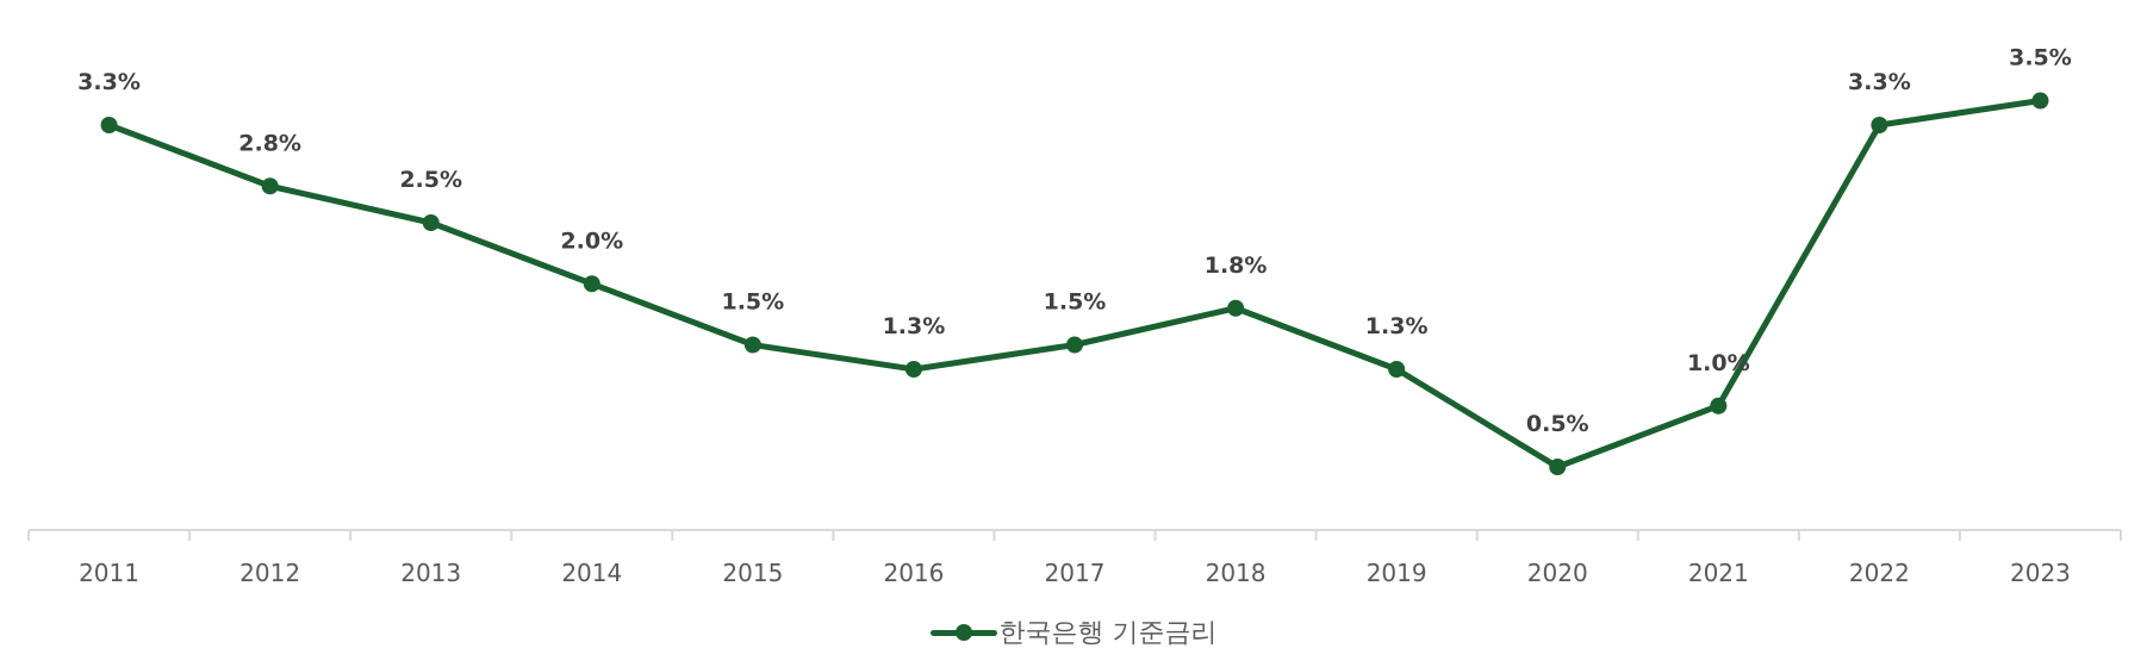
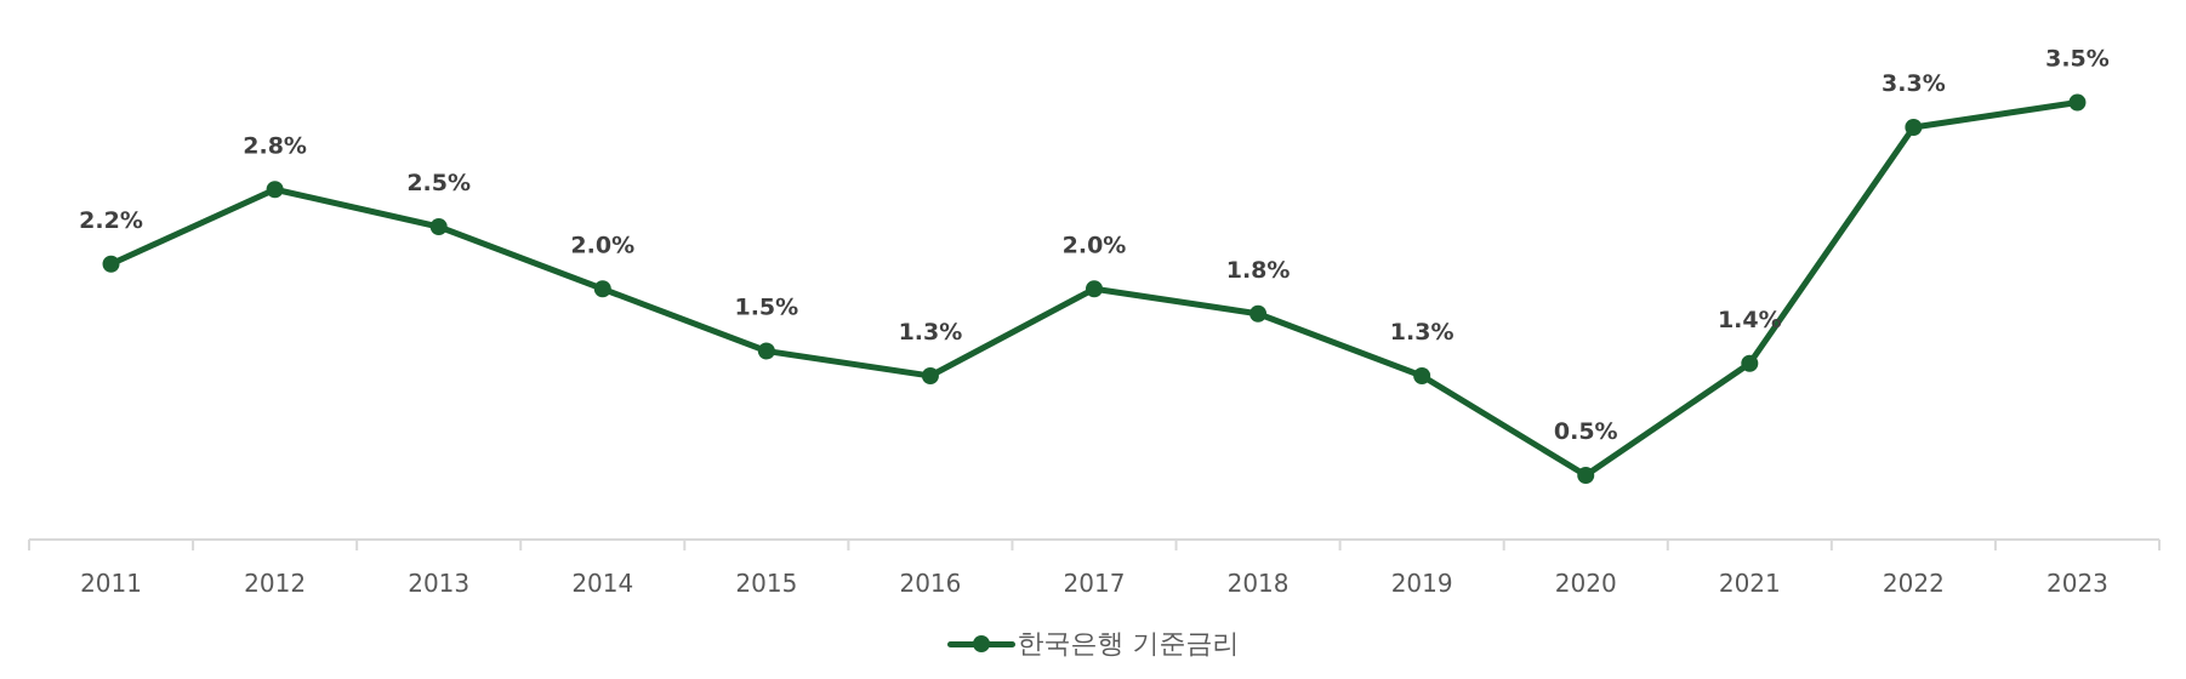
2011: 3.3% -> 2.2%
2017: 1.5% -> 2.0%
2021: 1.0% -> 1.4%
